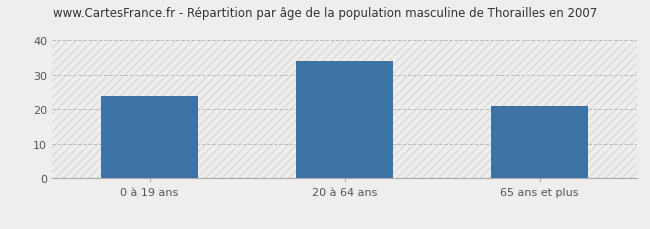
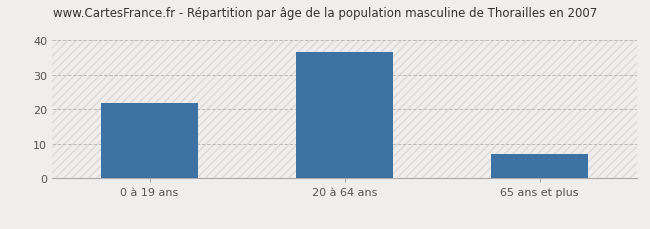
0 à 19 ans: 24.0 -> 22.0
20 à 64 ans: 34.0 -> 36.5
65 ans et plus: 21.0 -> 7.0
